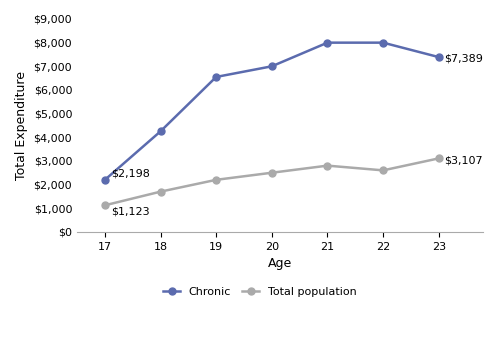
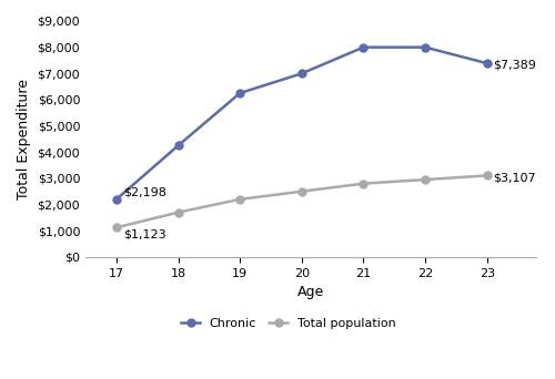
Chronic/19: $6,550 -> $6,250
Total population/22: $2,600 -> $2,950
